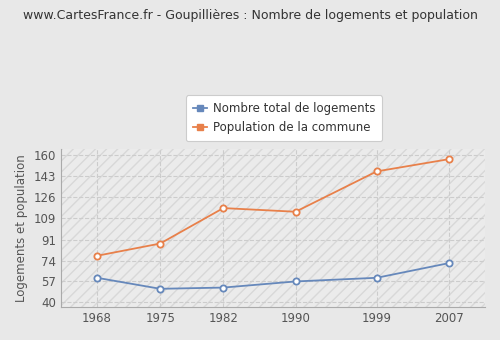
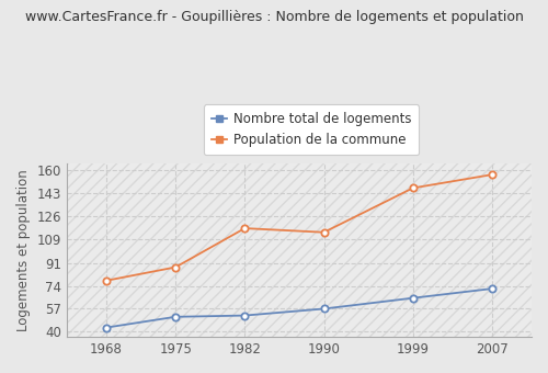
Nombre total de logements/1968: 60 -> 43
Nombre total de logements/1999: 60 -> 65
